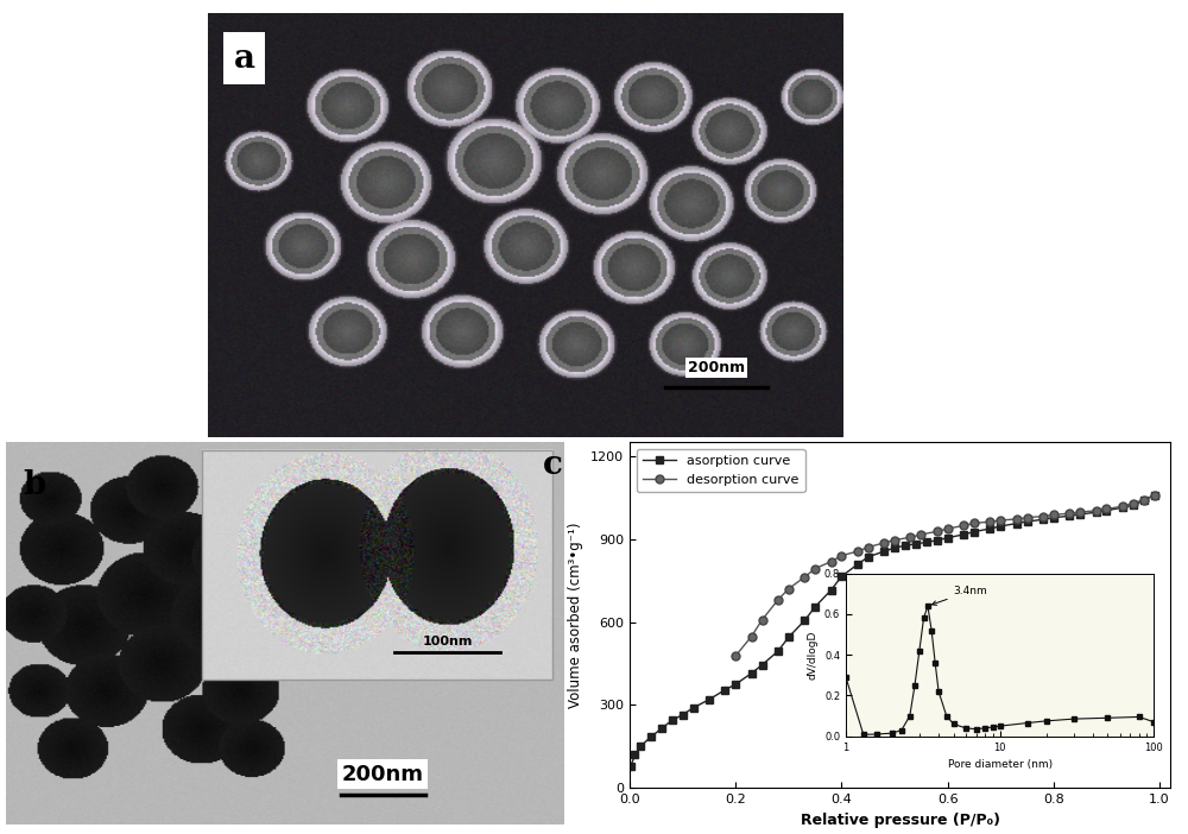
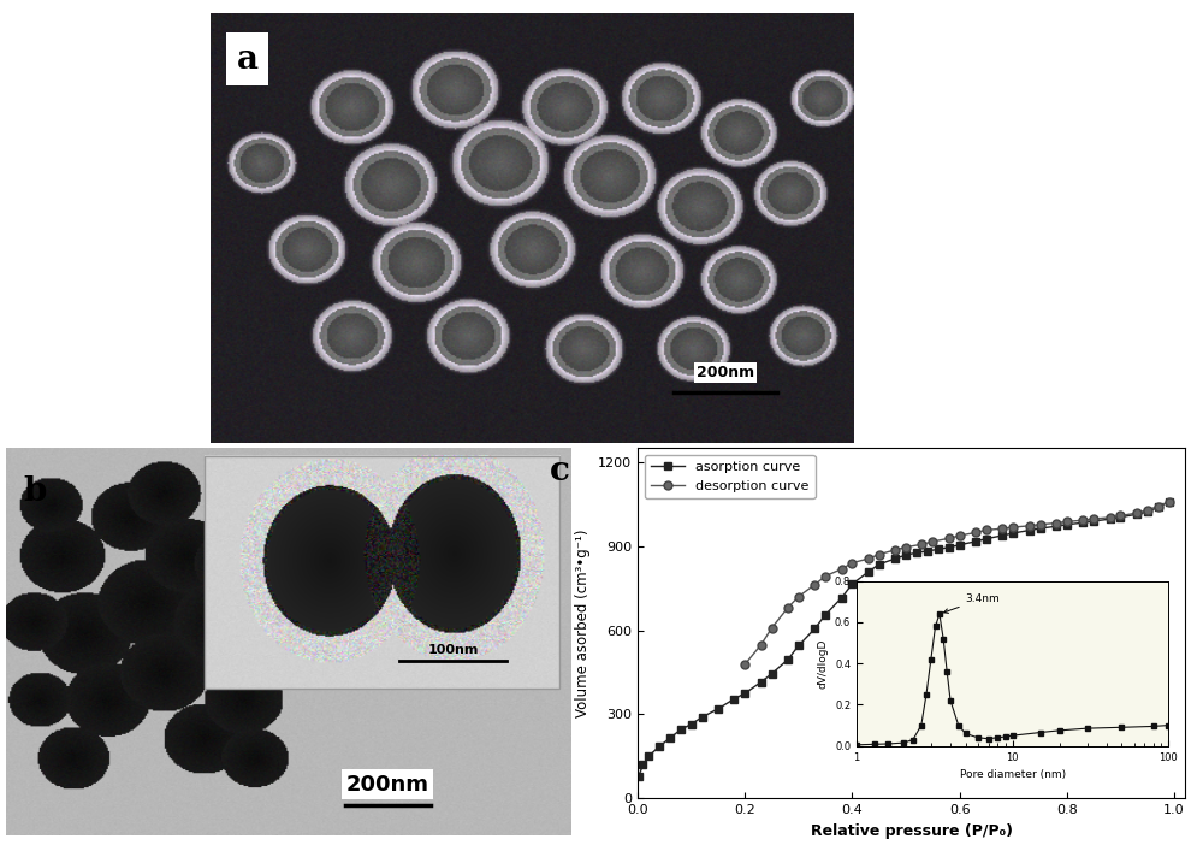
1: 0.29 -> 0.01
100: 0.07 -> 0.10
